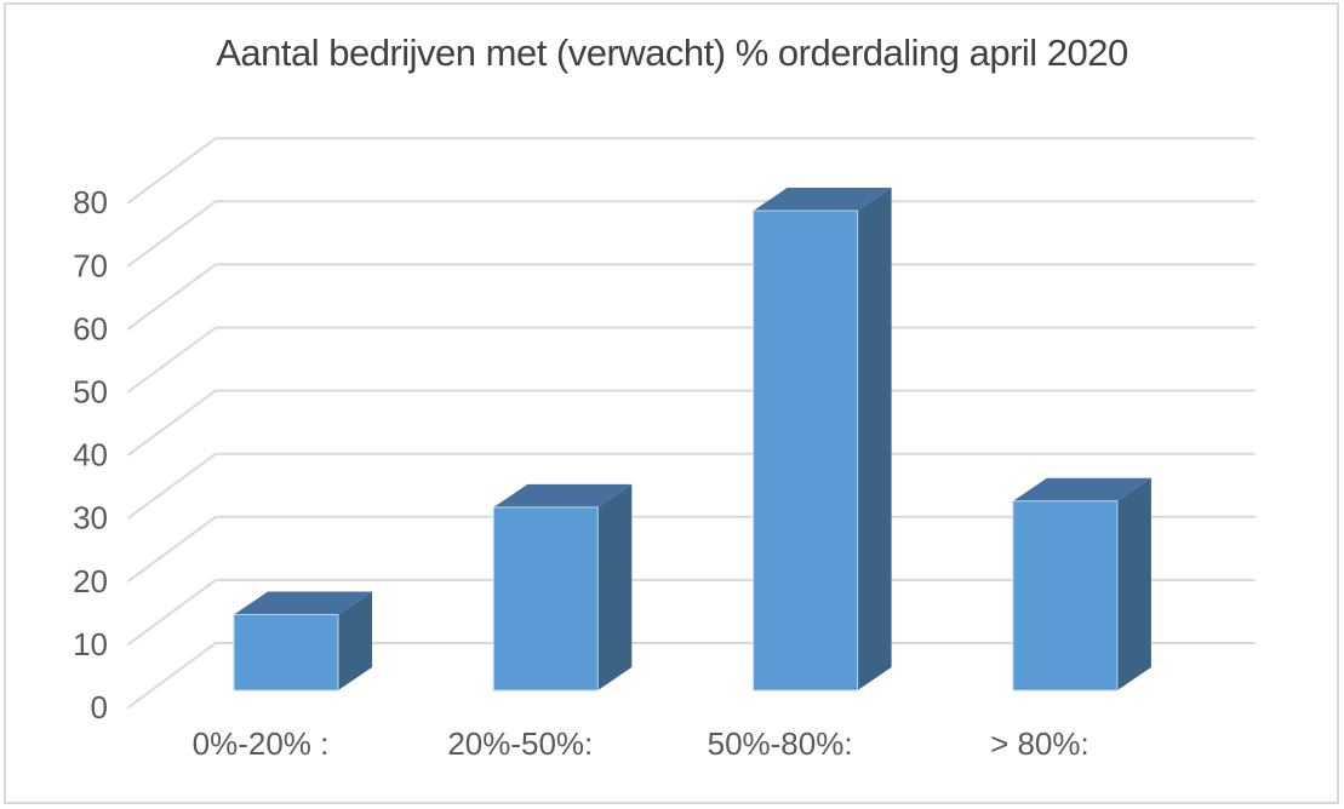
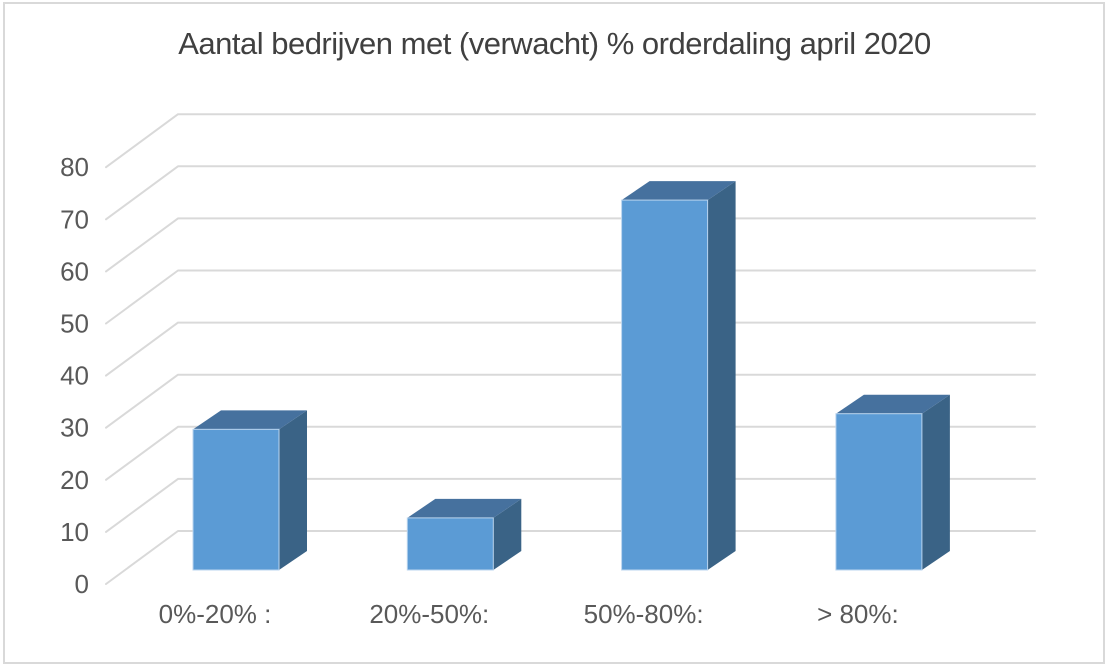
0%-20% :: 12 -> 27
20%-50%:: 29 -> 10
50%-80%:: 76 -> 71
